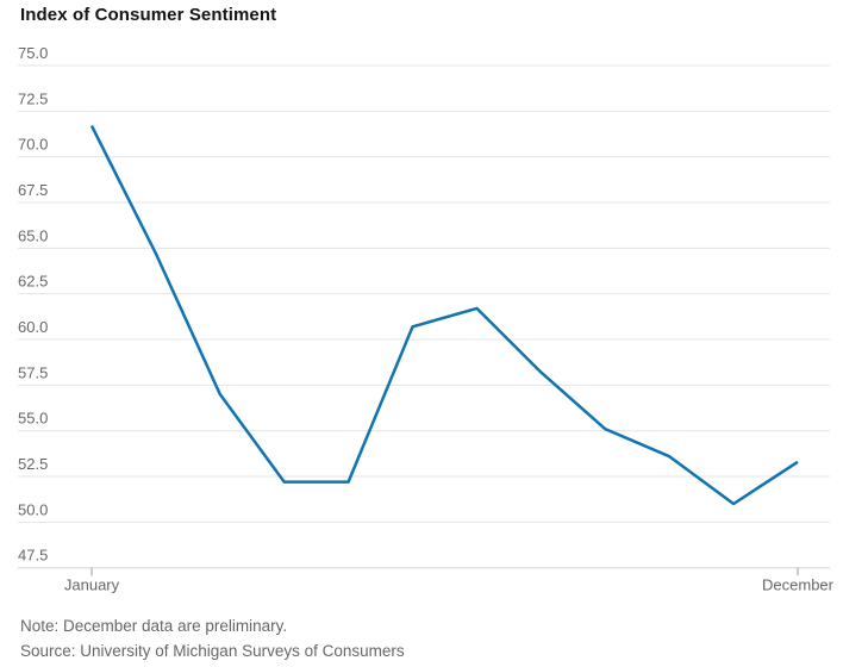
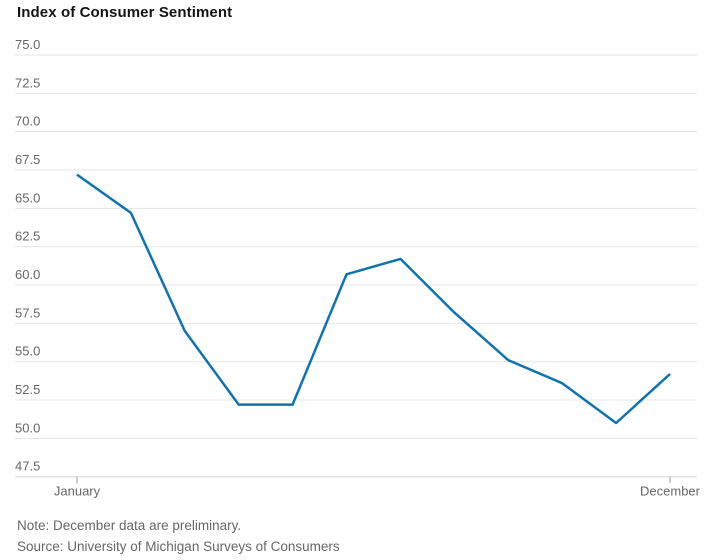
January: 71.7 -> 67.2
December: 53.3 -> 54.2
